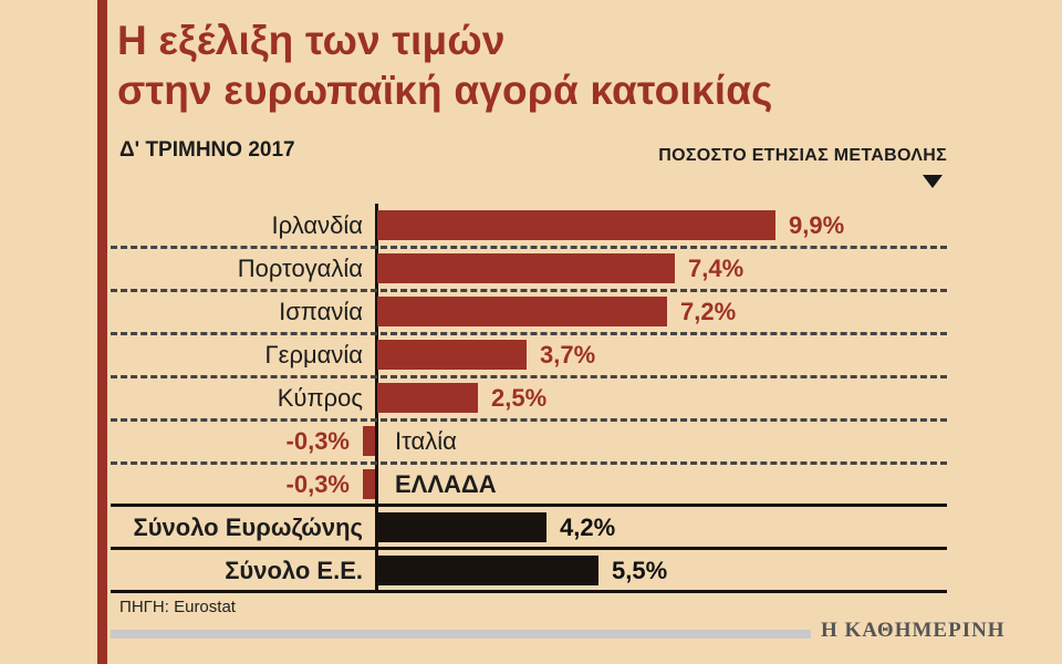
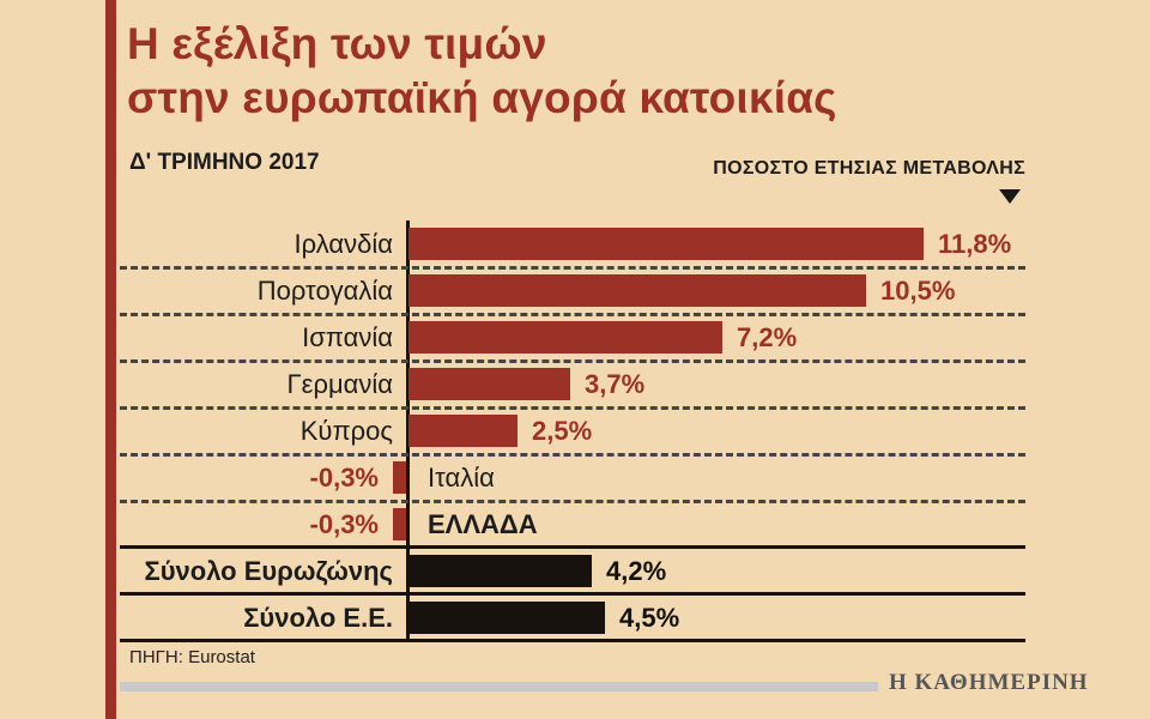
Ιρλανδία: 9,9% -> 11,8%
Πορτογαλία: 7,4% -> 10,5%
Σύνολο Ε.Ε.: 5,5% -> 4,5%
